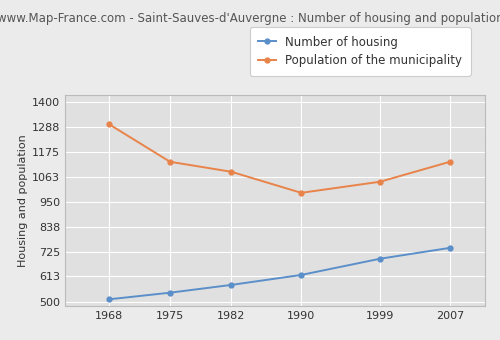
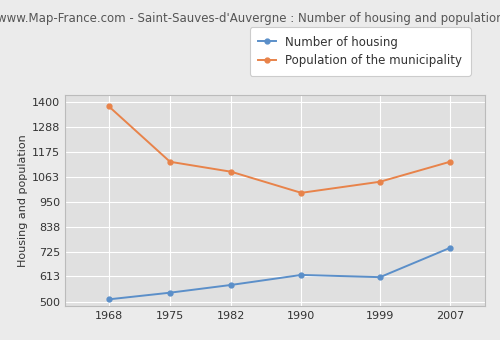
Population of the municipality/1968: 1300 -> 1380
Number of housing/1999: 693 -> 610
